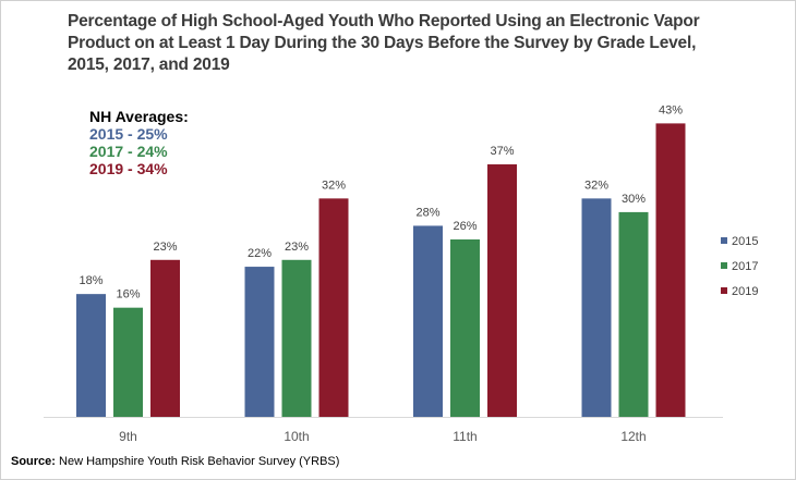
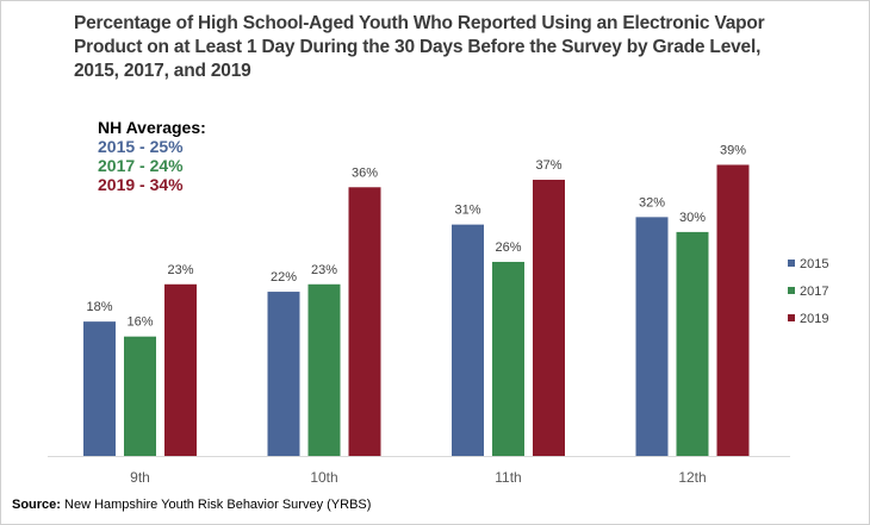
2019/10th: 32% -> 36%
2015/11th: 28% -> 31%
2019/12th: 43% -> 39%
